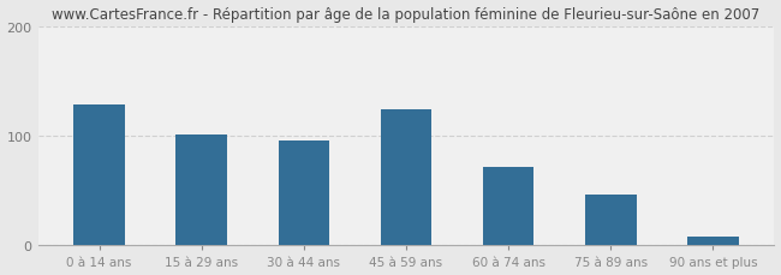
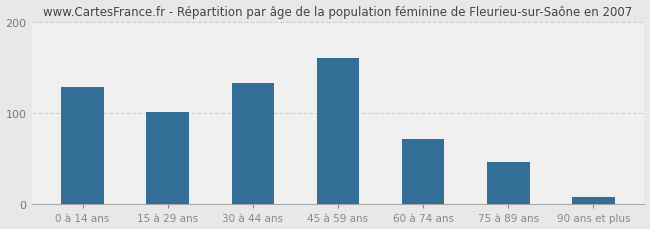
30 à 44 ans: 96 -> 133
45 à 59 ans: 124 -> 160
